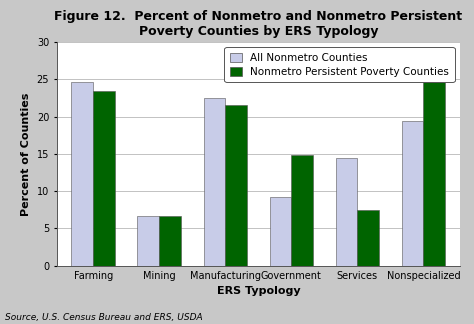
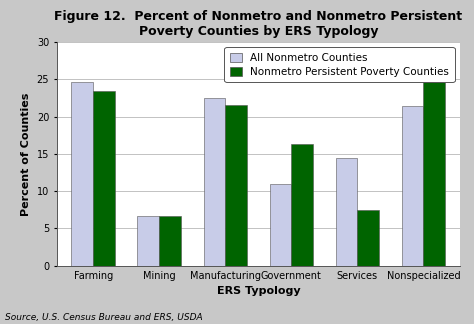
All Nonmetro Counties/Government: 9.2 -> 10.9
Nonmetro Persistent Poverty Counties/Government: 14.8 -> 16.3
All Nonmetro Counties/Nonspecialized: 19.4 -> 21.4
